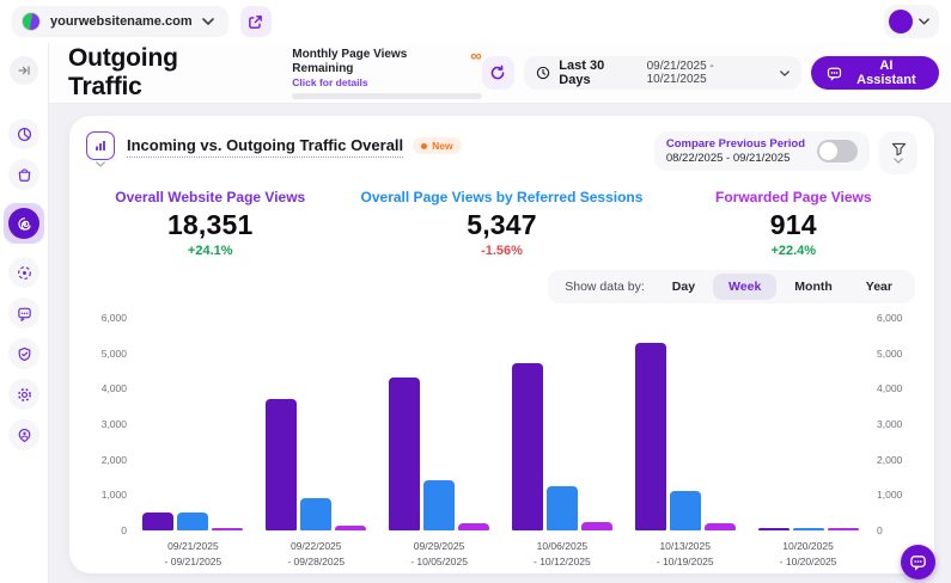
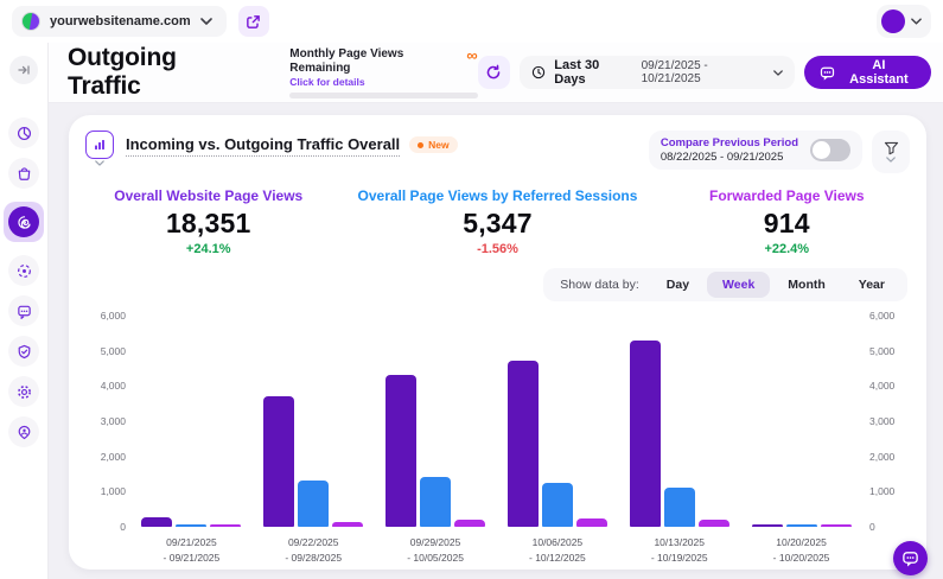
Overall Website Page Views/09/21/2025 - 09/21/2025: 500 -> 300
Overall Page Views by Referred Sessions/09/21/2025 - 09/21/2025: 500 -> 100
Overall Page Views by Referred Sessions/09/22/2025 - 09/28/2025: 900 -> 1300
